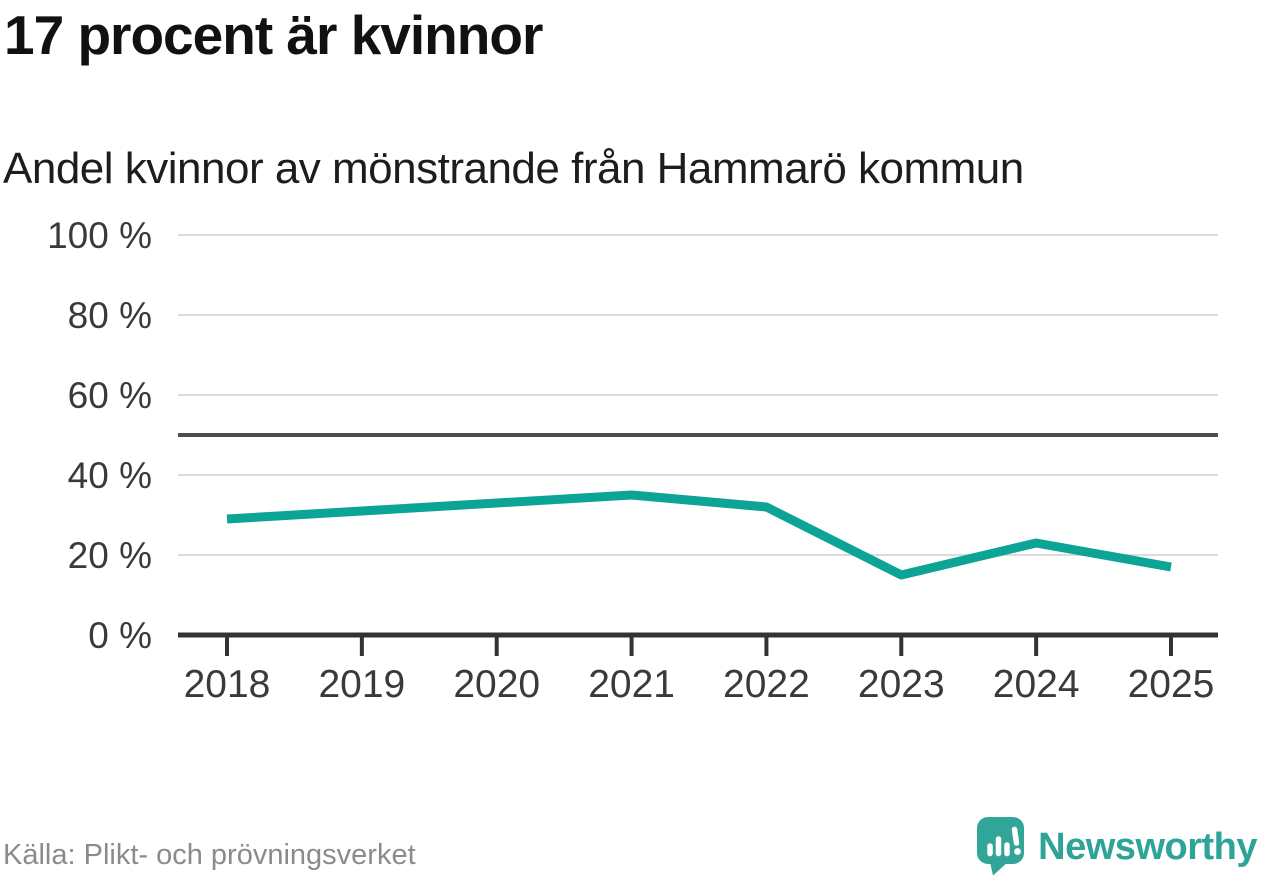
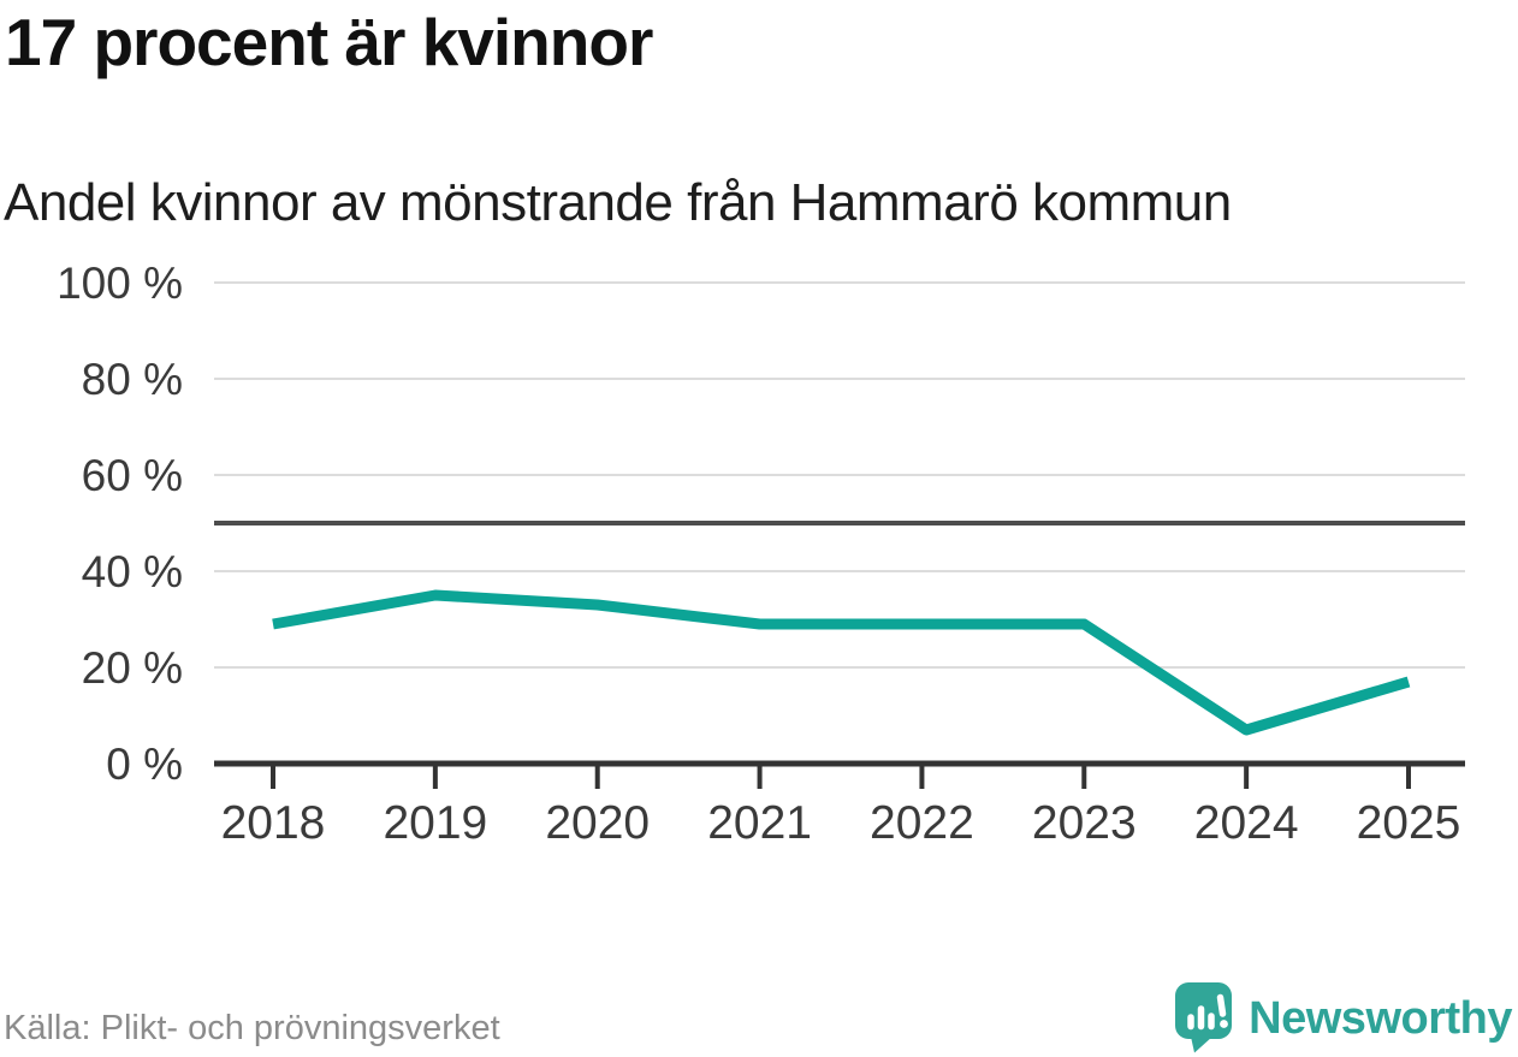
2019: 31% -> 35%
2021: 35% -> 29%
2022: 32% -> 29%
2023: 15% -> 29%
2024: 23% -> 7%
